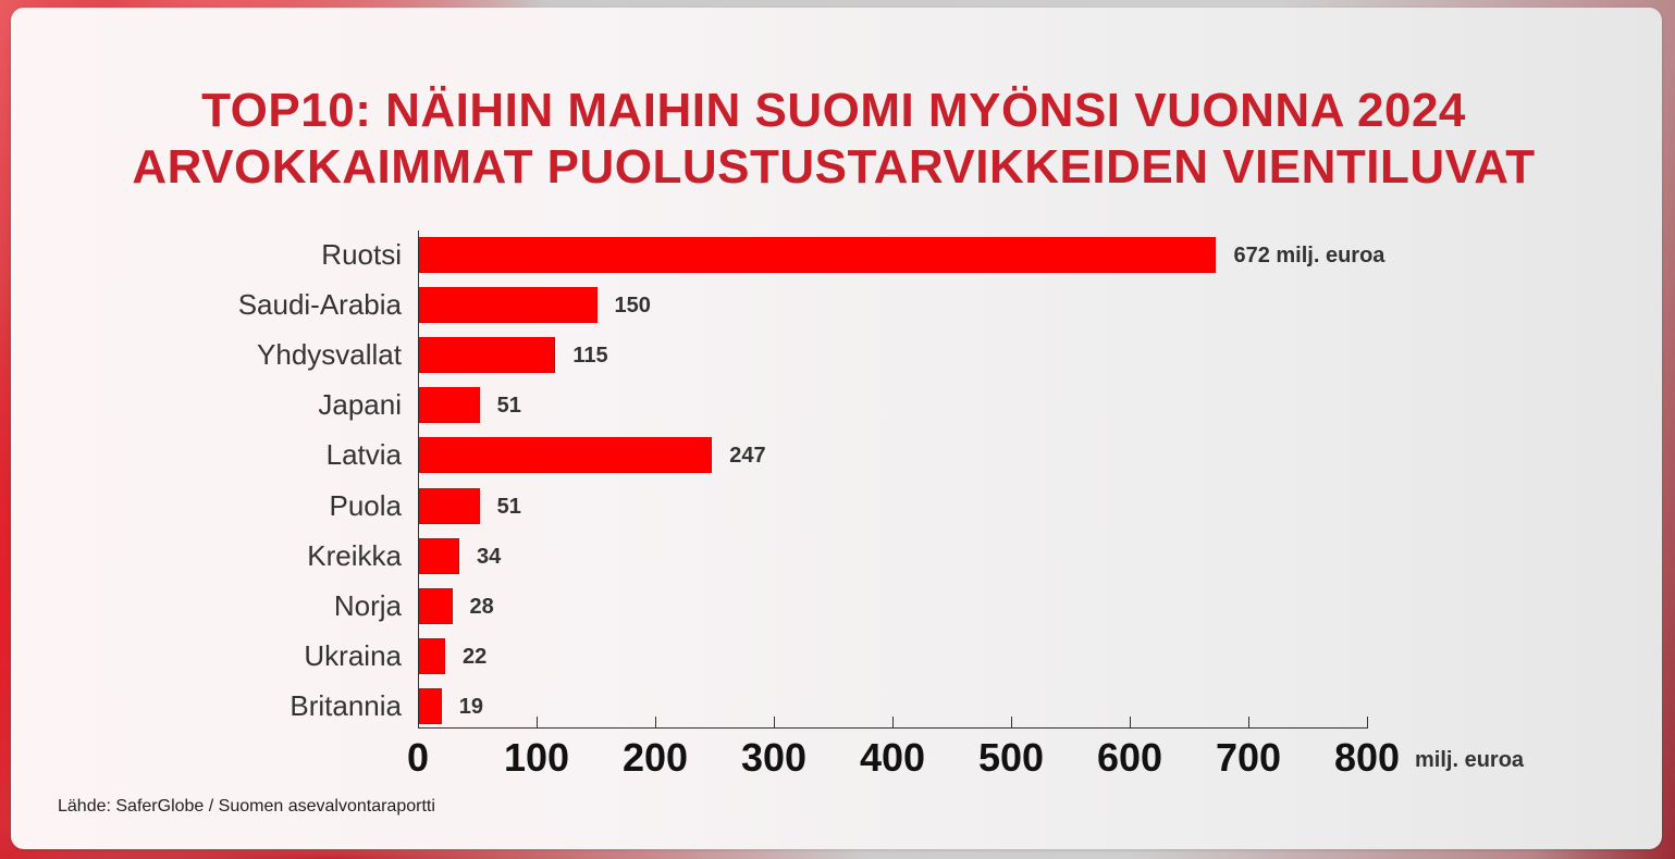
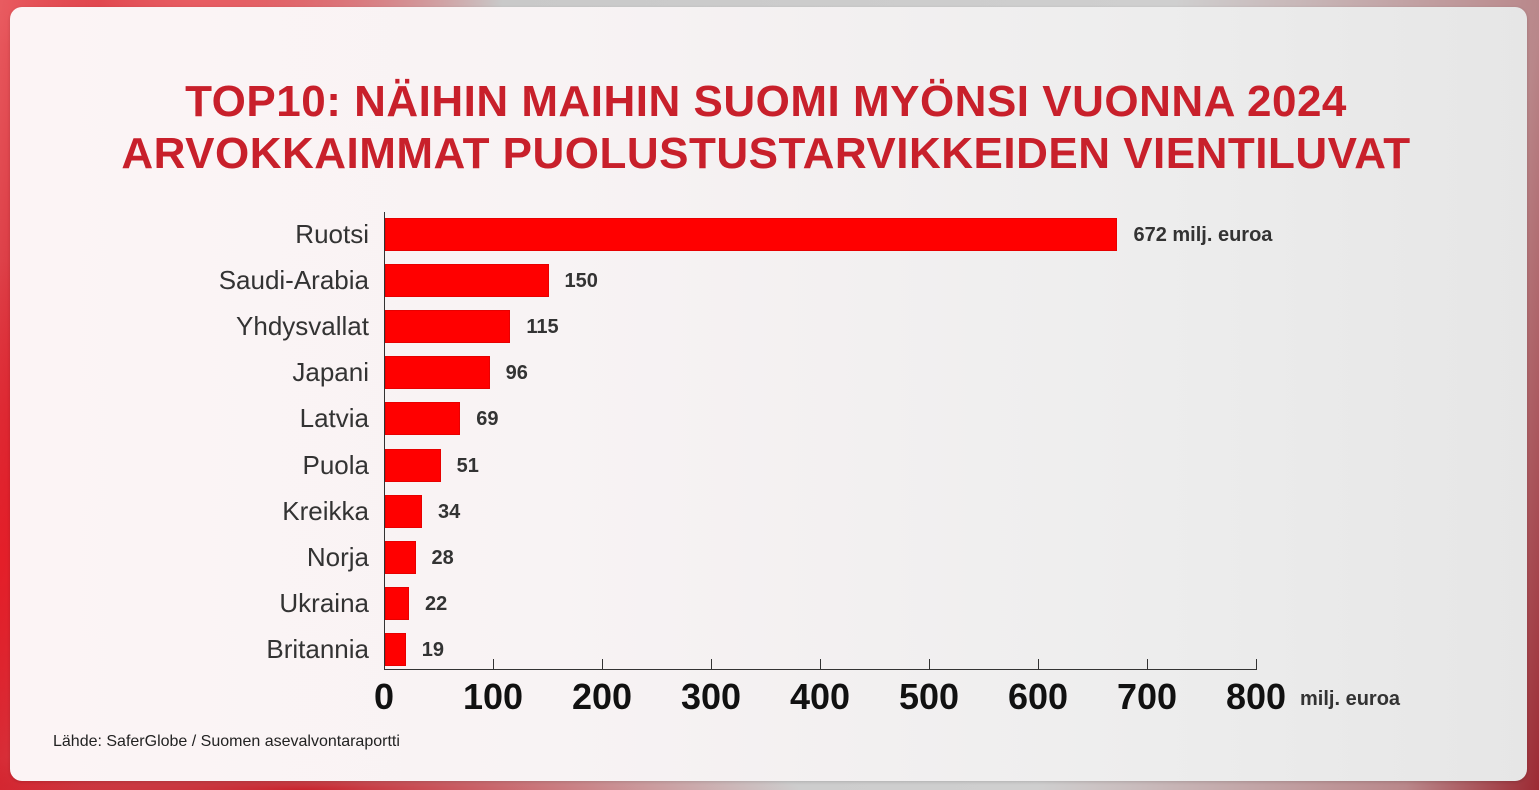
Japani: 51 -> 96
Latvia: 247 -> 69
